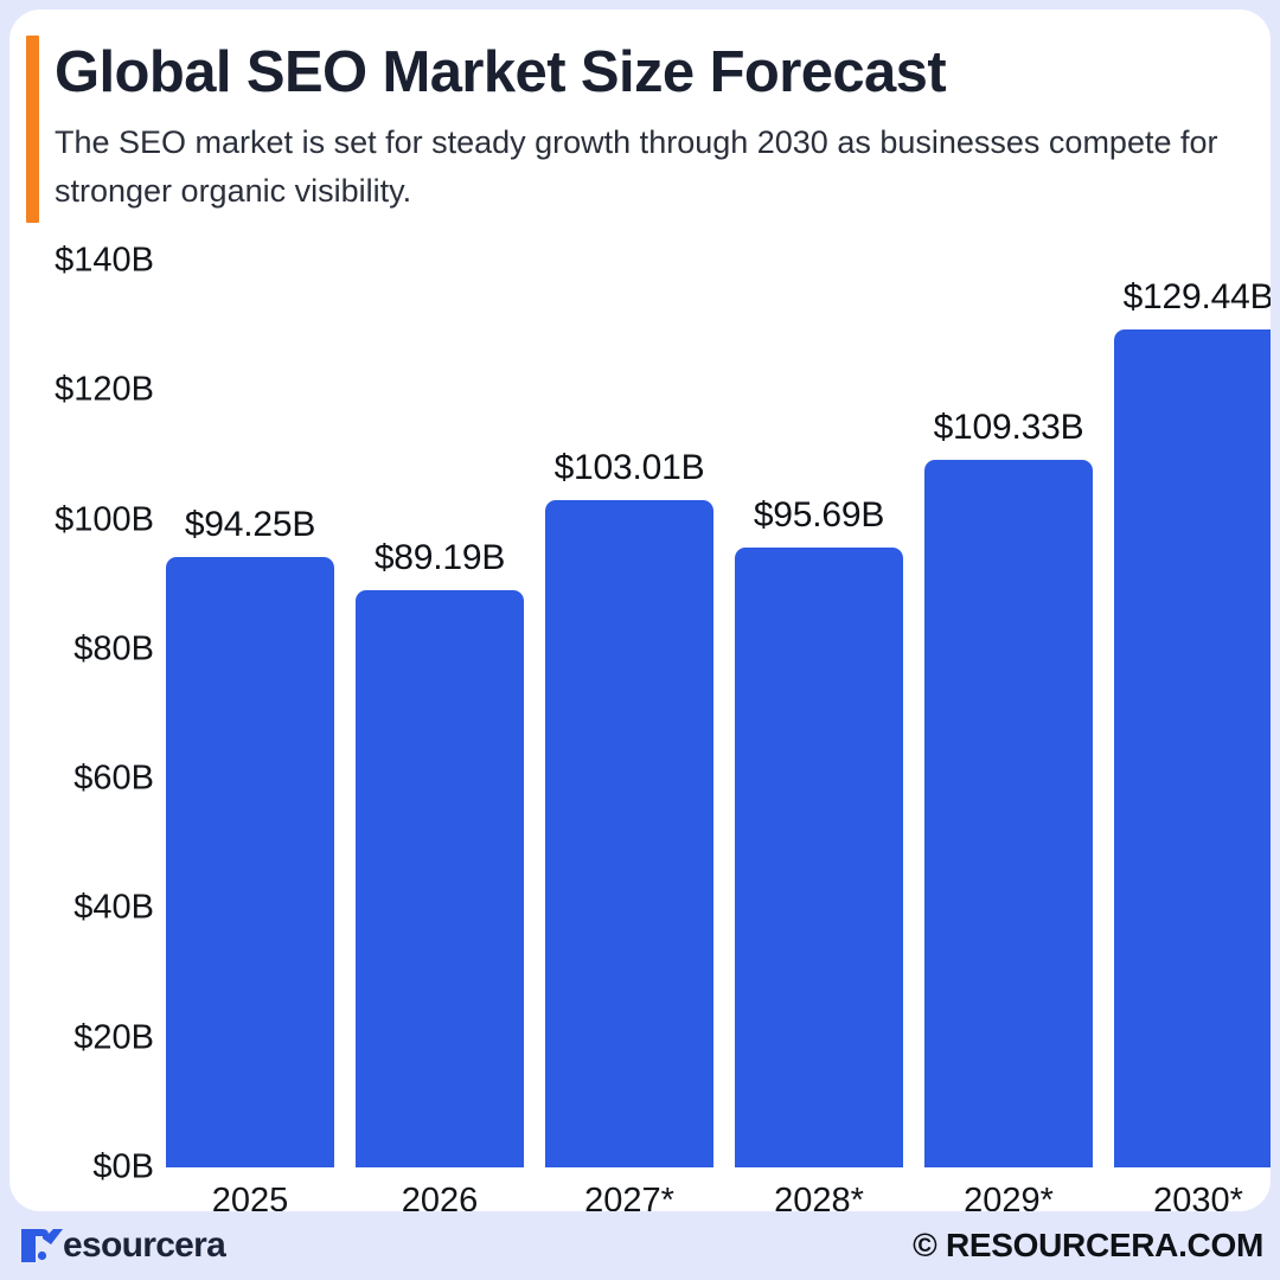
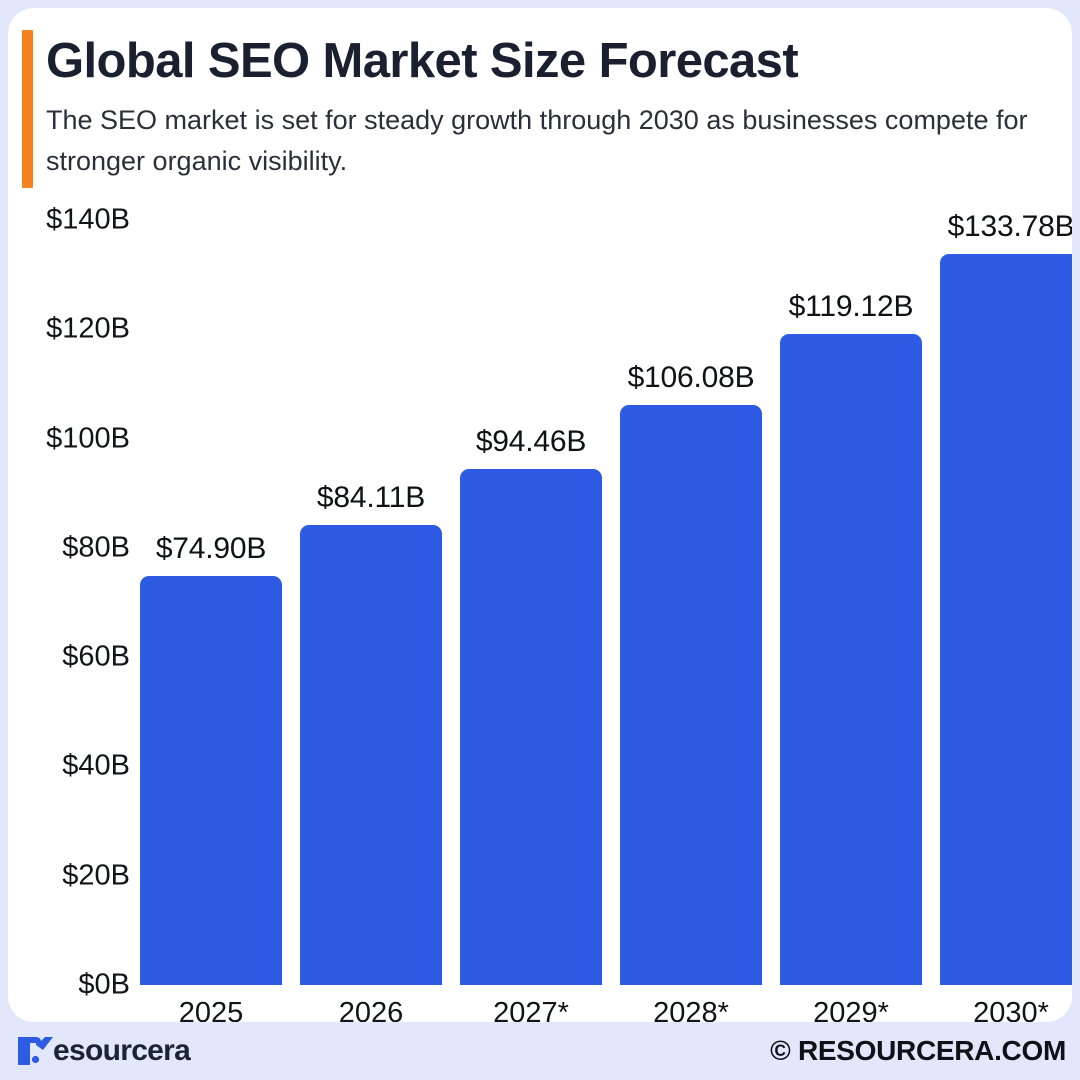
2025: $94.25B -> $74.90B
2026: $89.19B -> $84.11B
2027*: $103.01B -> $94.46B
2028*: $95.69B -> $106.08B
2029*: $109.33B -> $119.12B
2030*: $129.44B -> $133.78B
